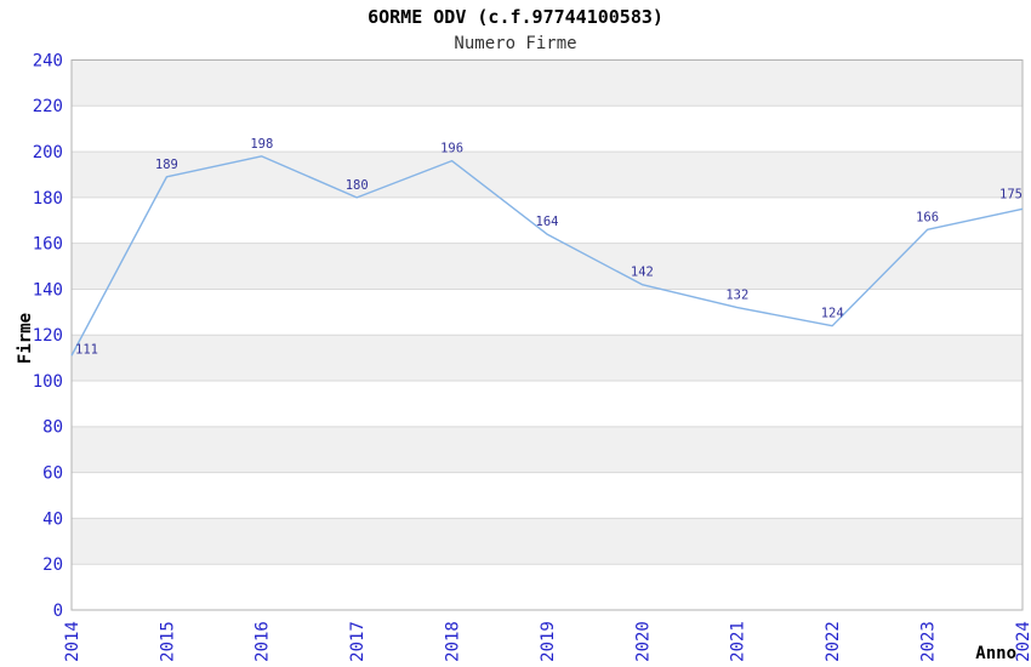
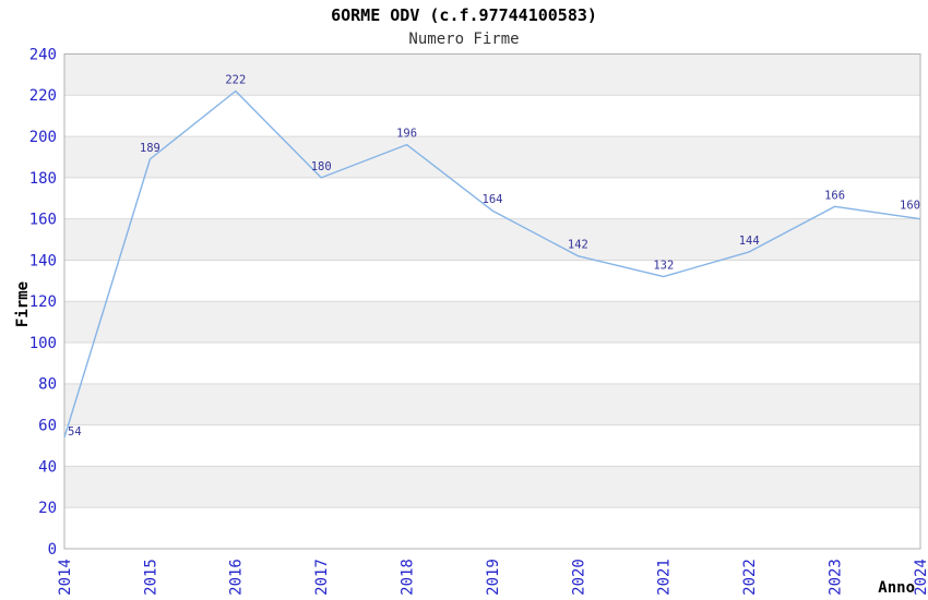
2014: 111 -> 54
2016: 198 -> 222
2022: 124 -> 144
2024: 175 -> 160
